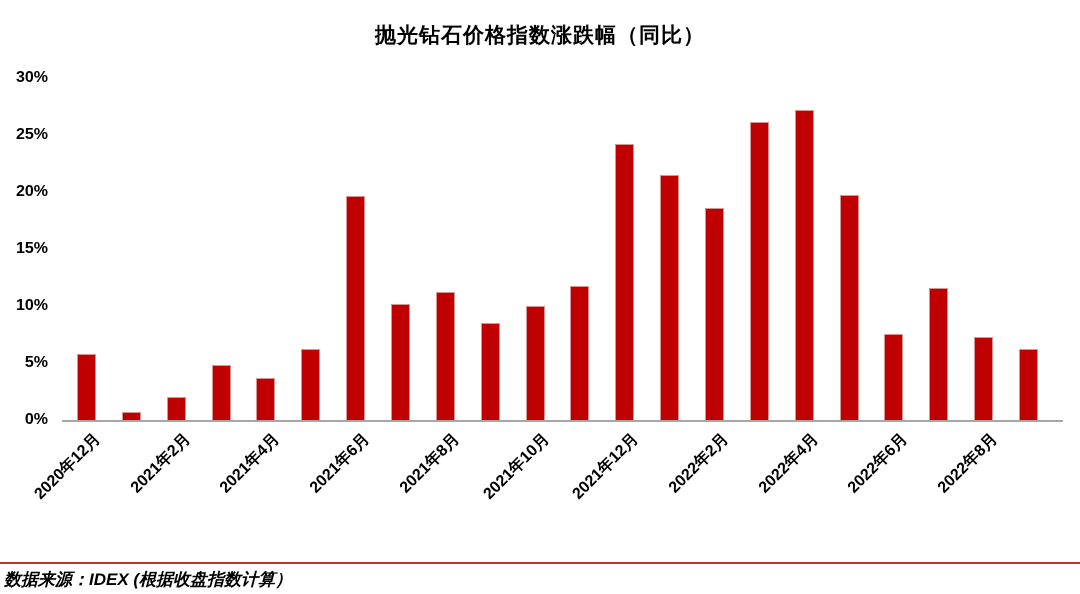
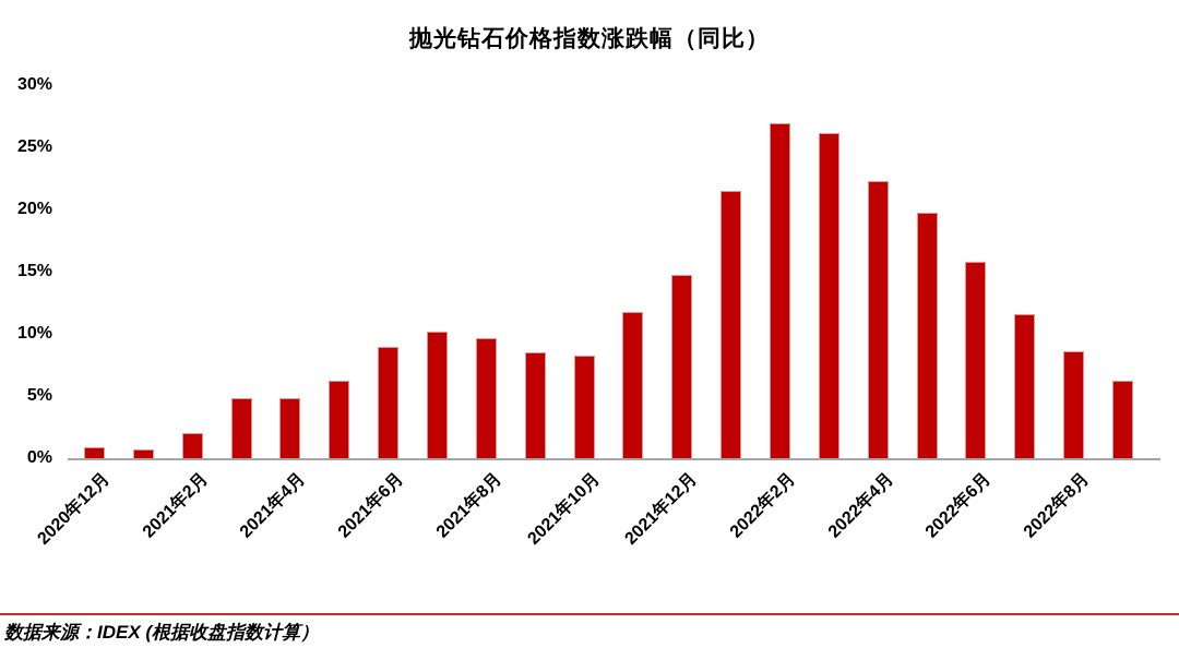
2020年12月: 5.9% -> 1.0%
2021年4月: 3.8% -> 4.9%
2021年6月: 19.7% -> 9.0%
2021年8月: 11.3% -> 9.7%
2021年10月: 10.1% -> 8.3%
2021年12月: 24.3% -> 14.8%
2022年2月: 18.7% -> 27.0%
2022年4月: 27.3% -> 22.4%
2022年6月: 7.6% -> 15.9%
2022年8月: 7.4% -> 8.7%
